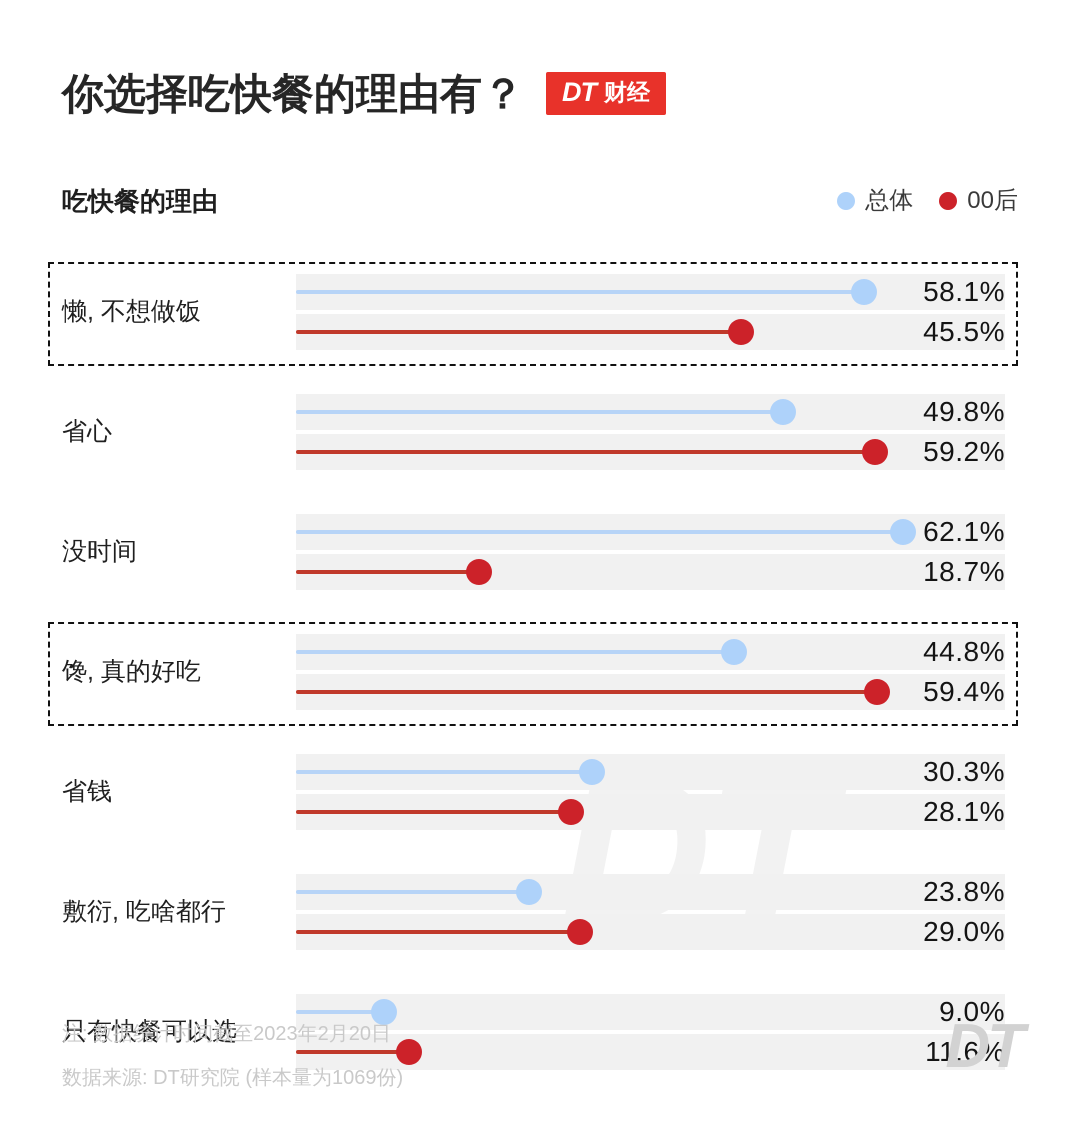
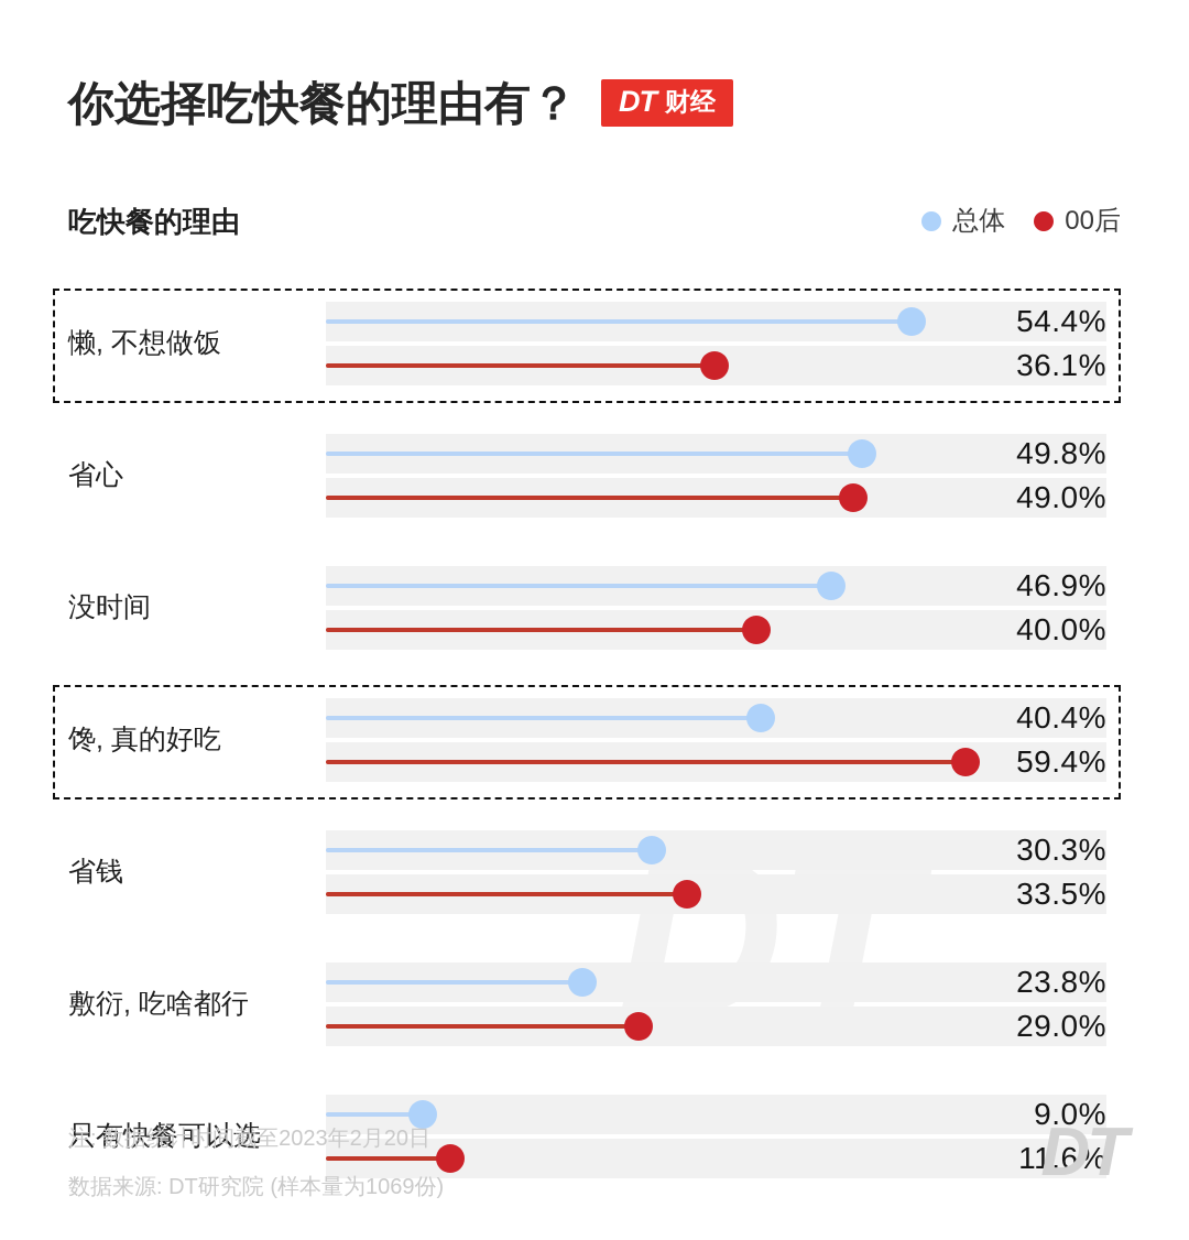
总体/懒, 不想做饭: 58.1% -> 54.4%
00后/懒, 不想做饭: 45.5% -> 36.1%
00后/省心: 59.2% -> 49.0%
总体/没时间: 62.1% -> 46.9%
00后/没时间: 18.7% -> 40.0%
总体/馋, 真的好吃: 44.8% -> 40.4%
00后/省钱: 28.1% -> 33.5%
